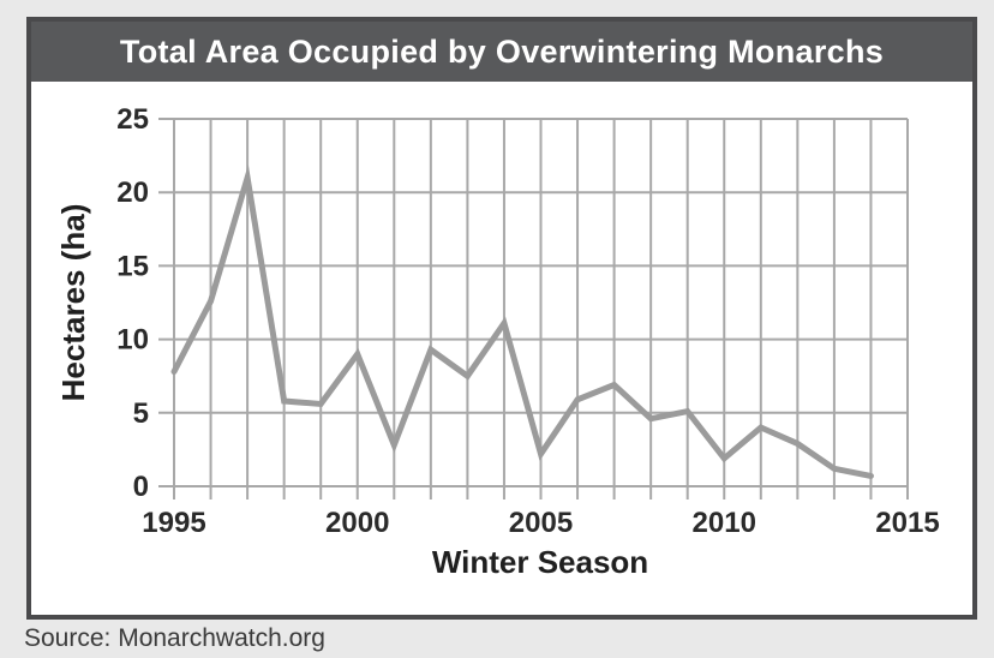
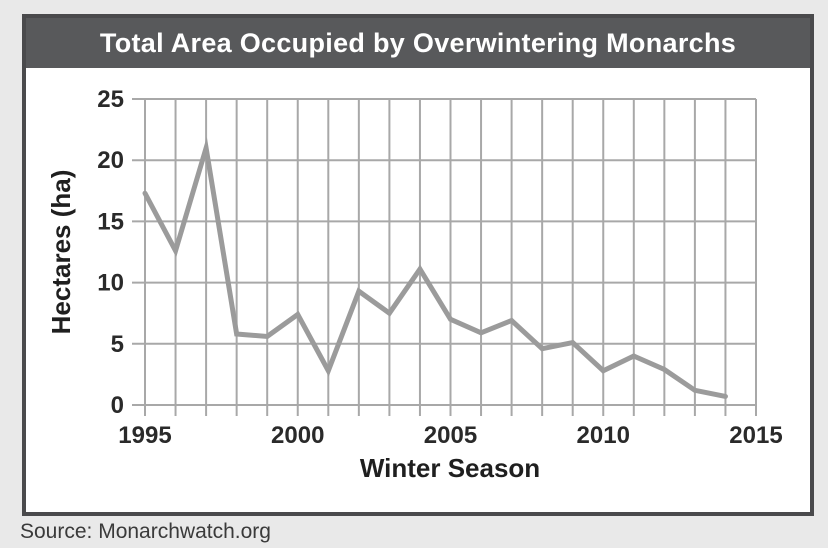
1995: 7.8 -> 17.3
2000: 9.0 -> 7.4
2005: 2.2 -> 7.0
2010: 1.9 -> 2.8
